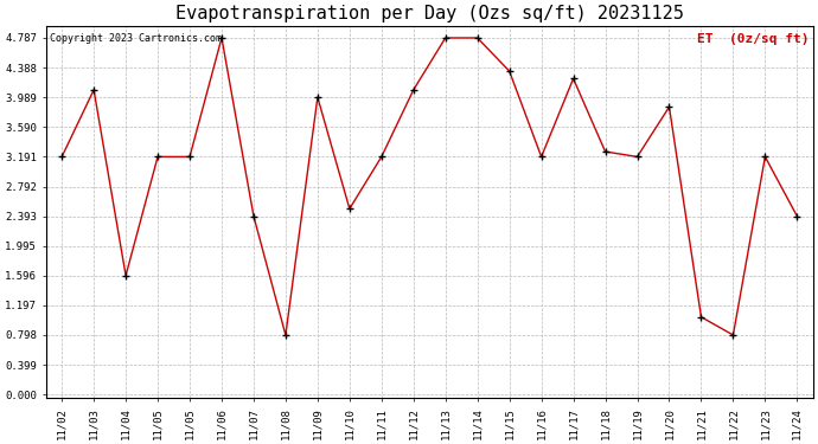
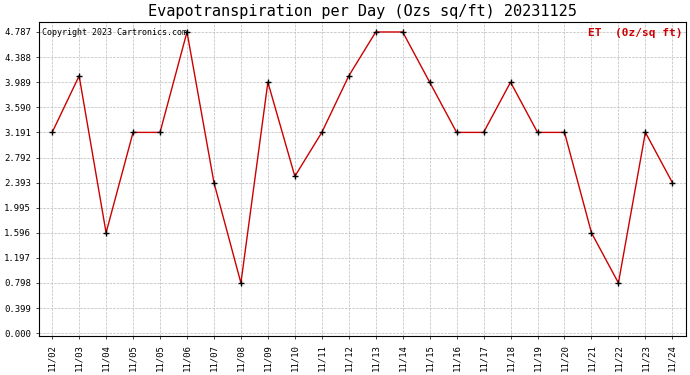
11/15: 4.34 -> 3.99
11/17: 4.24 -> 3.19
11/18: 3.26 -> 3.99
11/20: 3.86 -> 3.19
11/21: 1.04 -> 1.60
